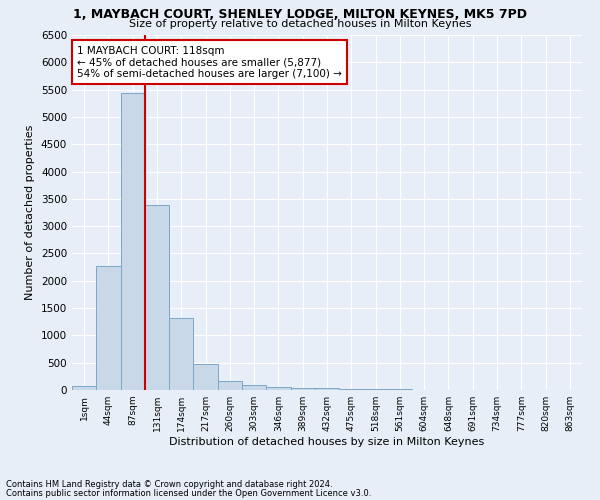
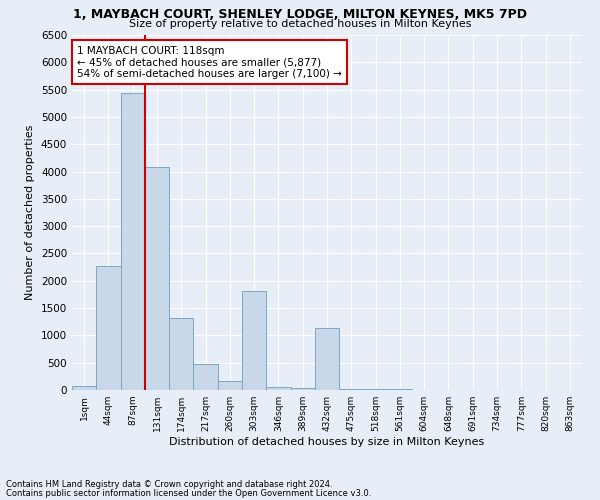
131sqm: 3380 -> 4080
303sqm: 90 -> 1820
432sqm: 30 -> 1140
